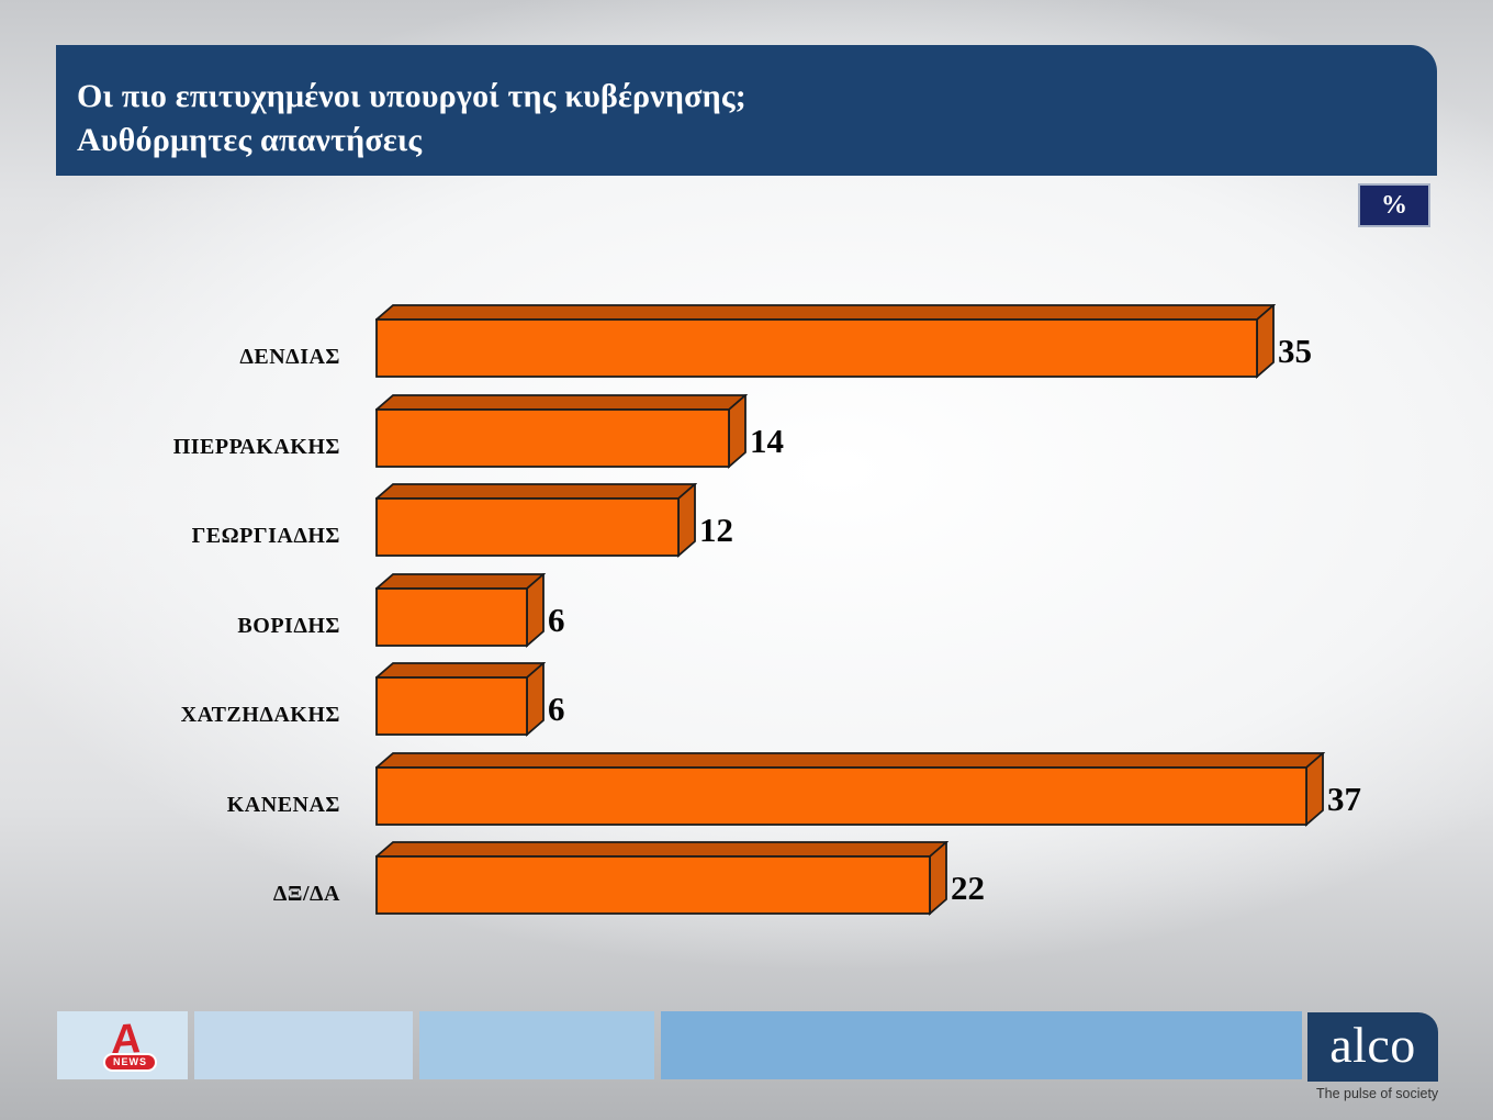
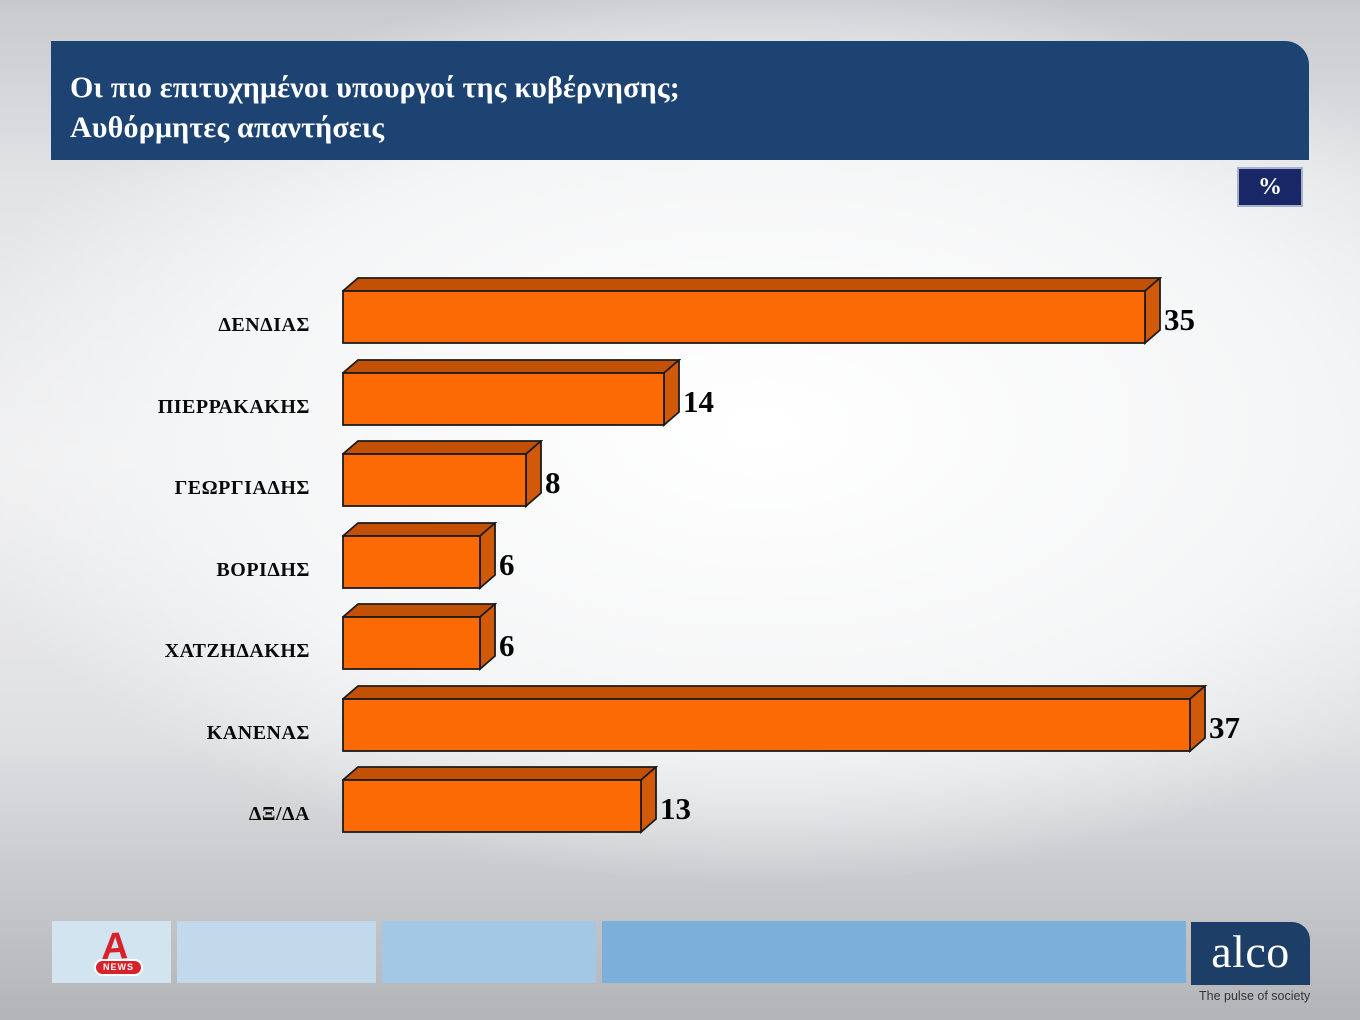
ΓΕΩΡΓΙΑΔΗΣ: 12 -> 8
ΔΞ/ΔΑ: 22 -> 13
